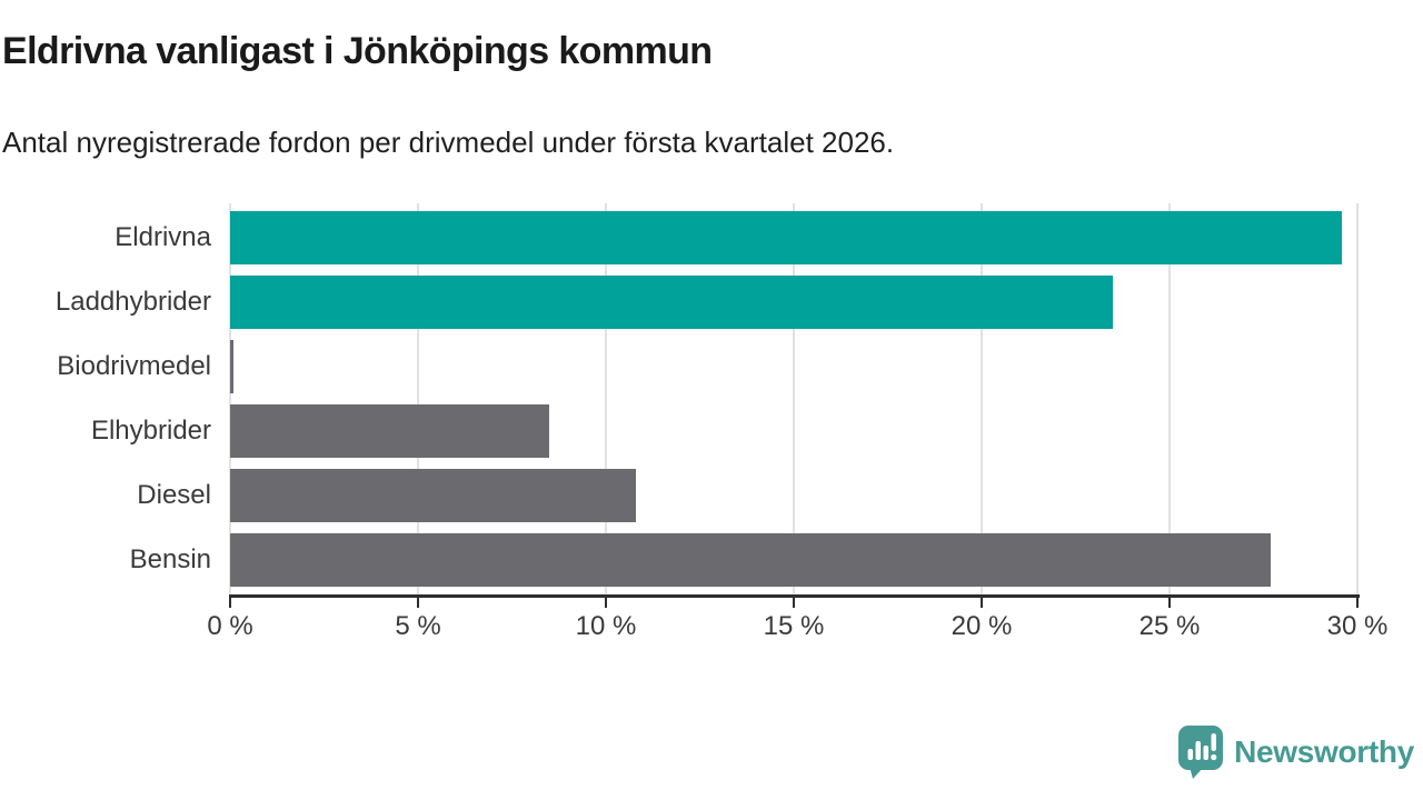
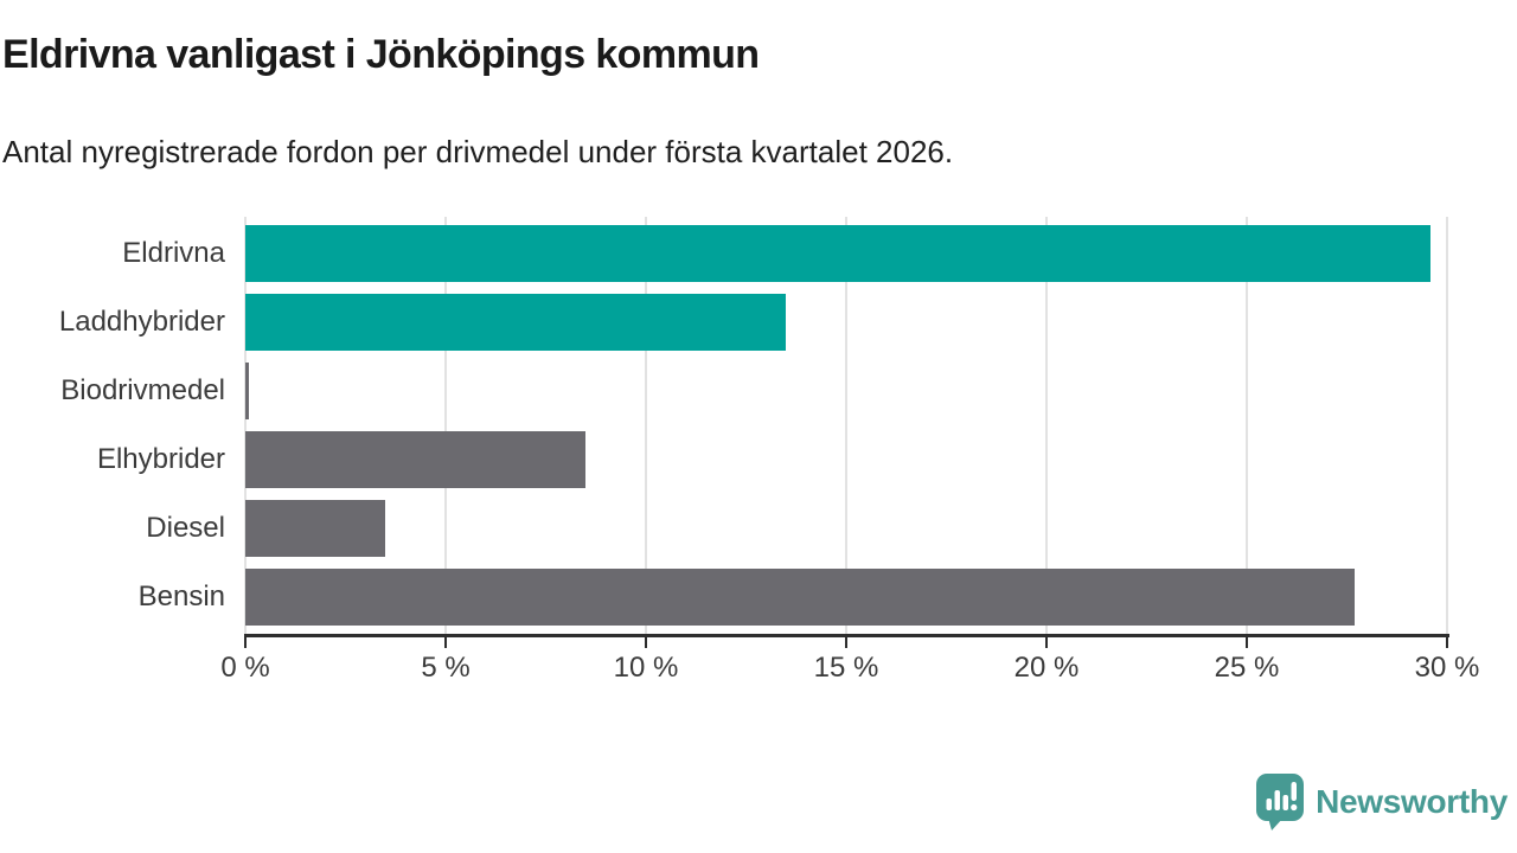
Laddhybrider: 23.5% -> 13.5%
Diesel: 10.8% -> 3.5%
